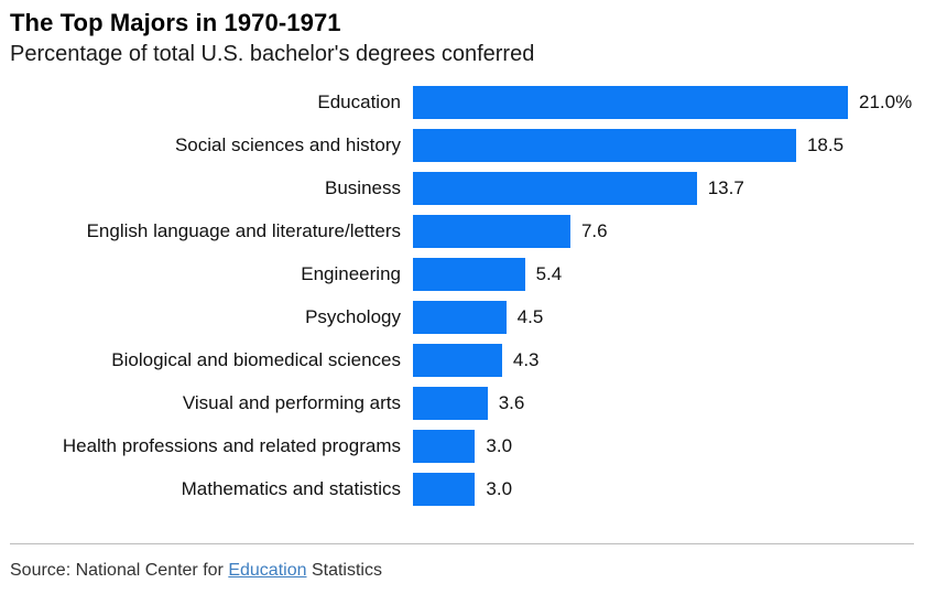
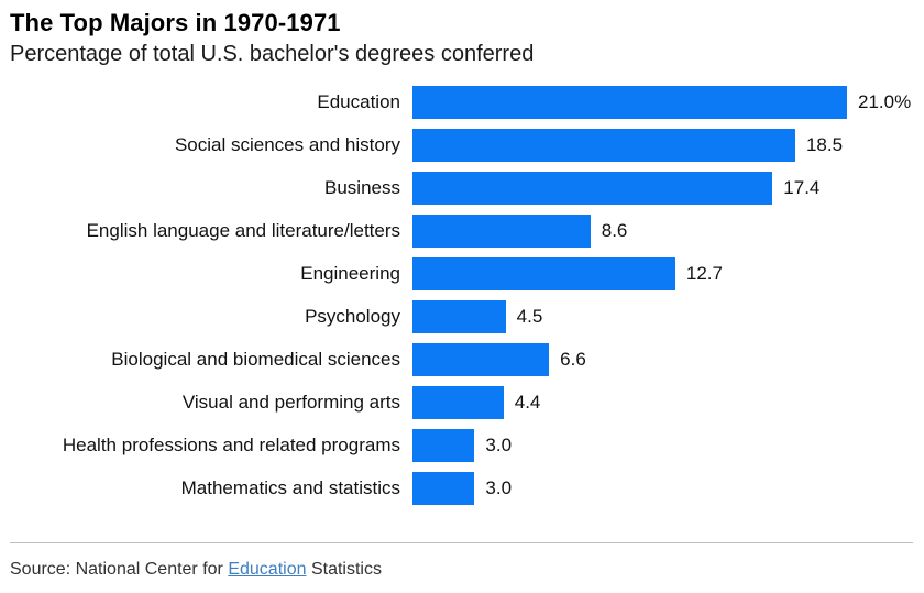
Business: 13.7 -> 17.4
English language and literature/letters: 7.6 -> 8.6
Engineering: 5.4 -> 12.7
Biological and biomedical sciences: 4.3 -> 6.6
Visual and performing arts: 3.6 -> 4.4
